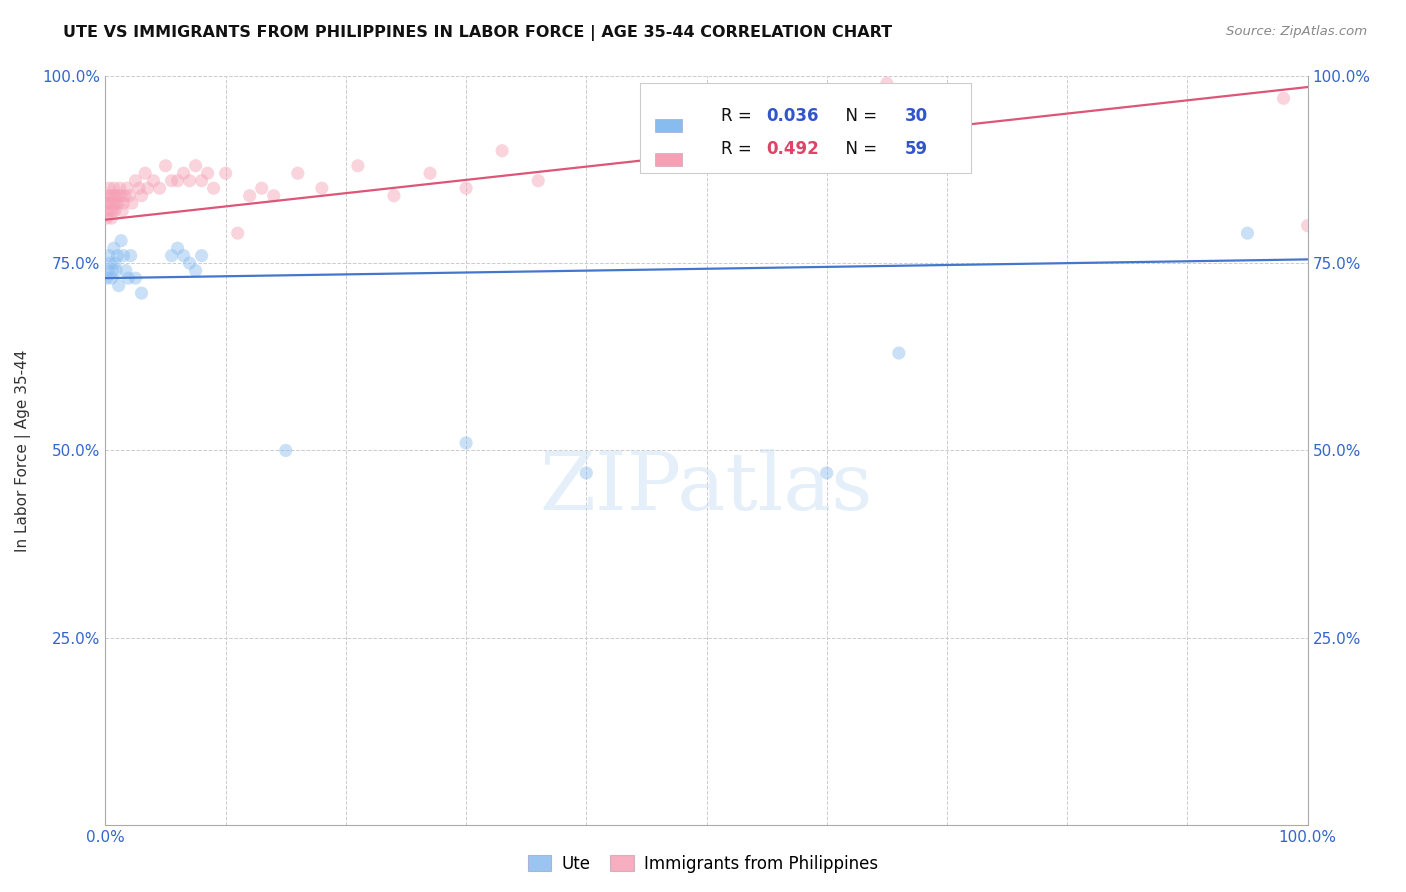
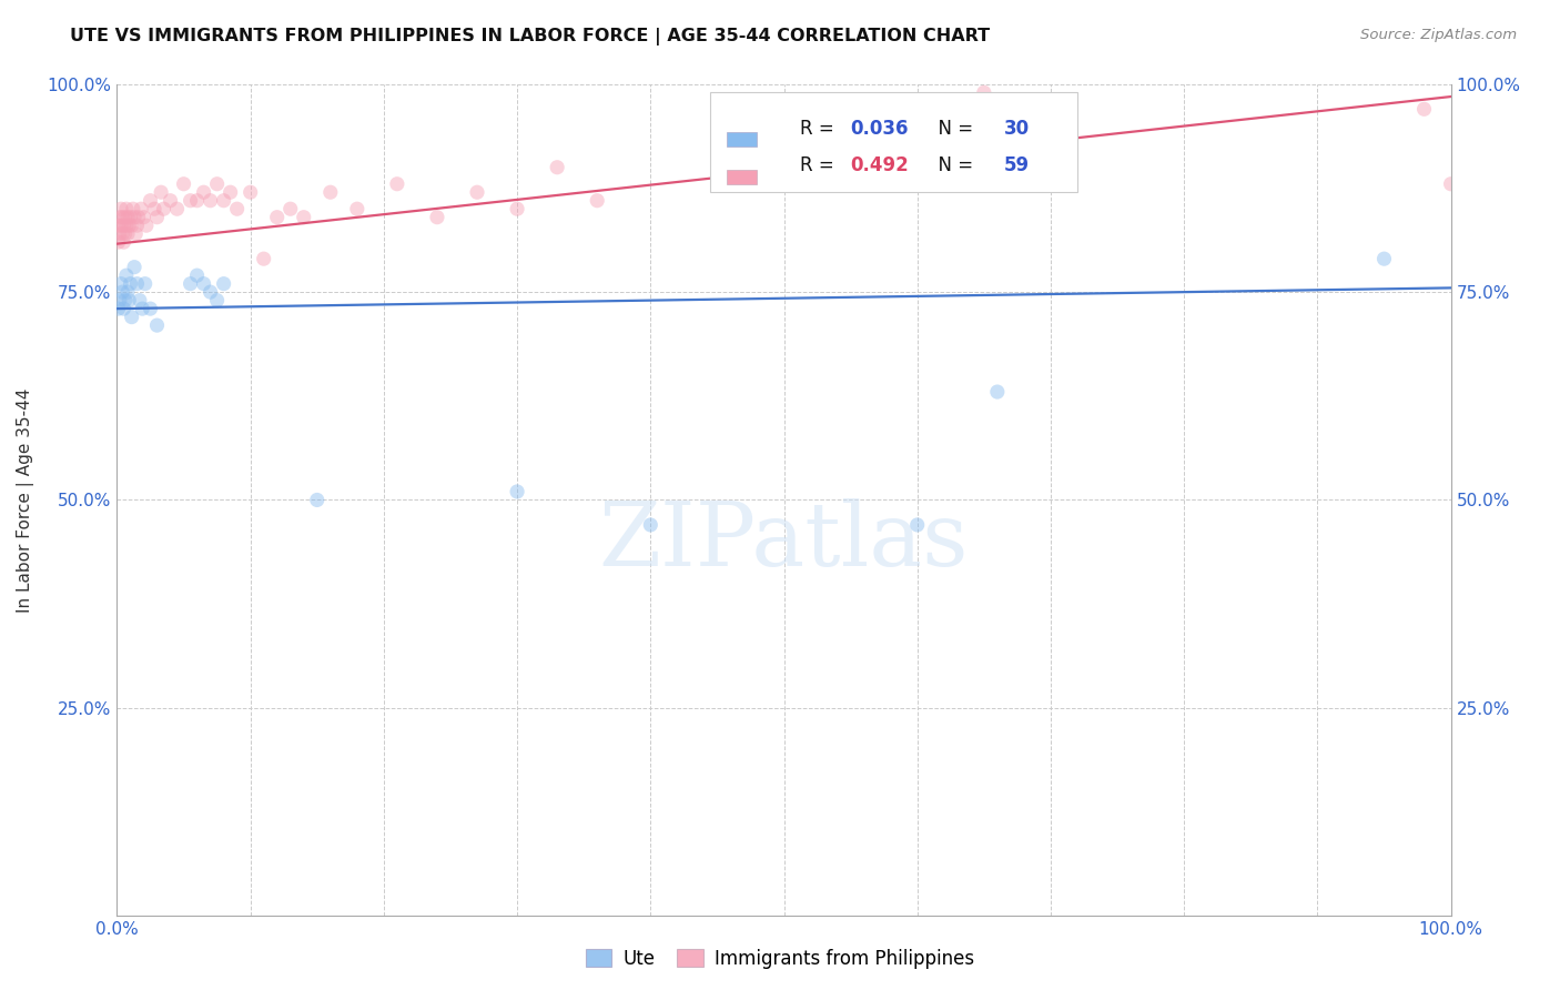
Immigrants from Philippines/100.0%: 80% -> 88%
